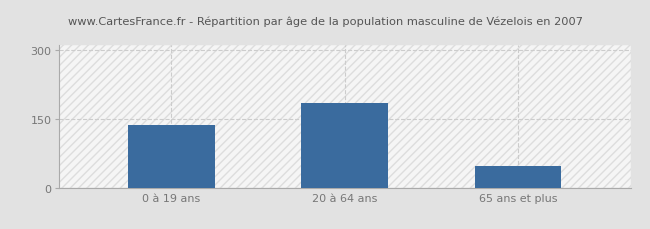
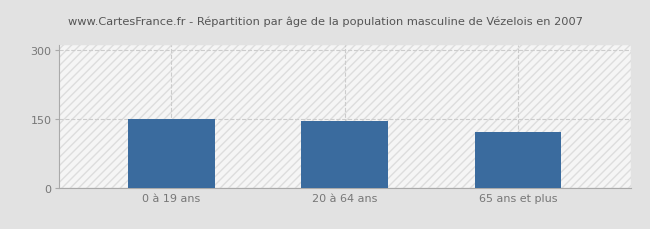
0 à 19 ans: 137 -> 150
20 à 64 ans: 183 -> 145
65 ans et plus: 47 -> 120
